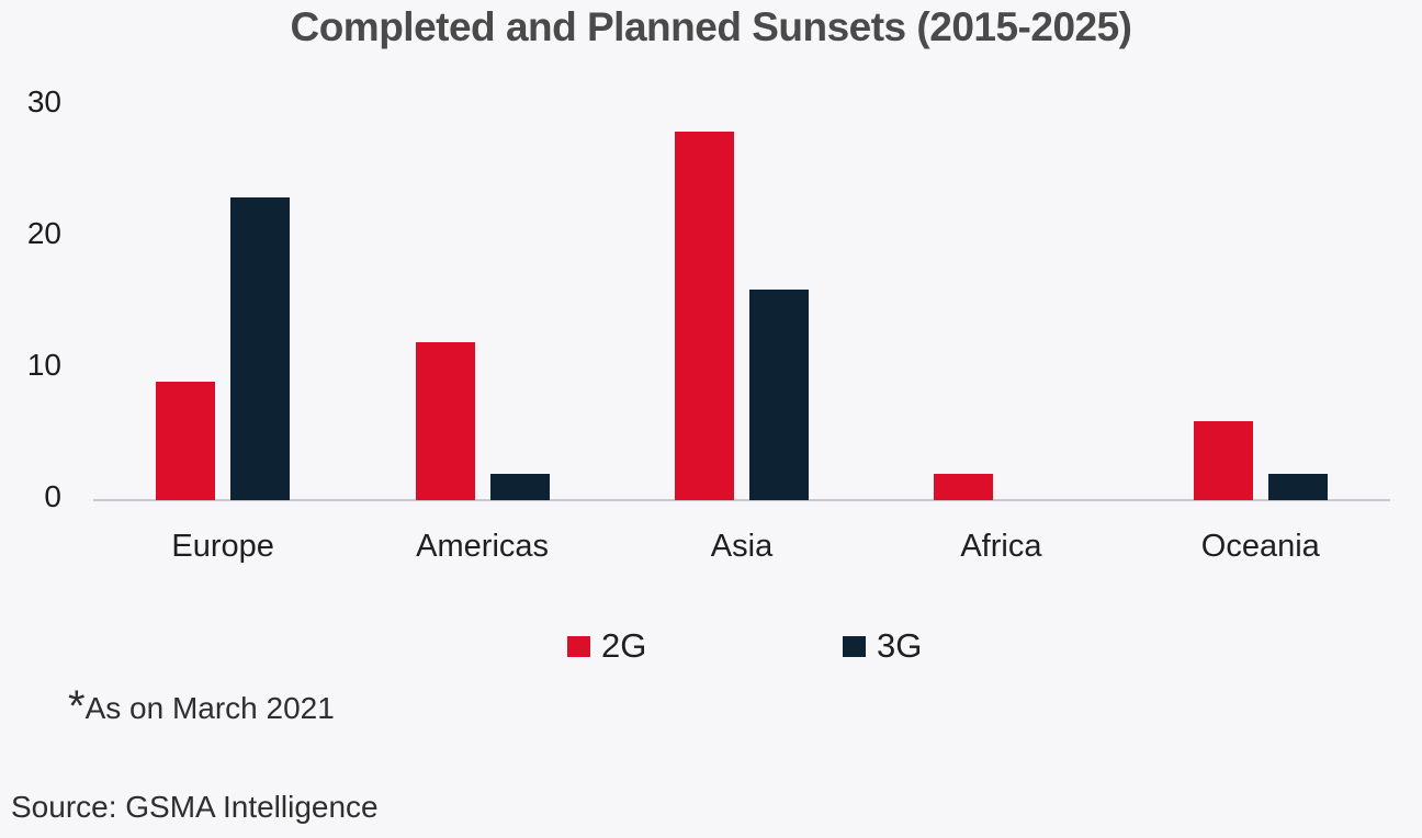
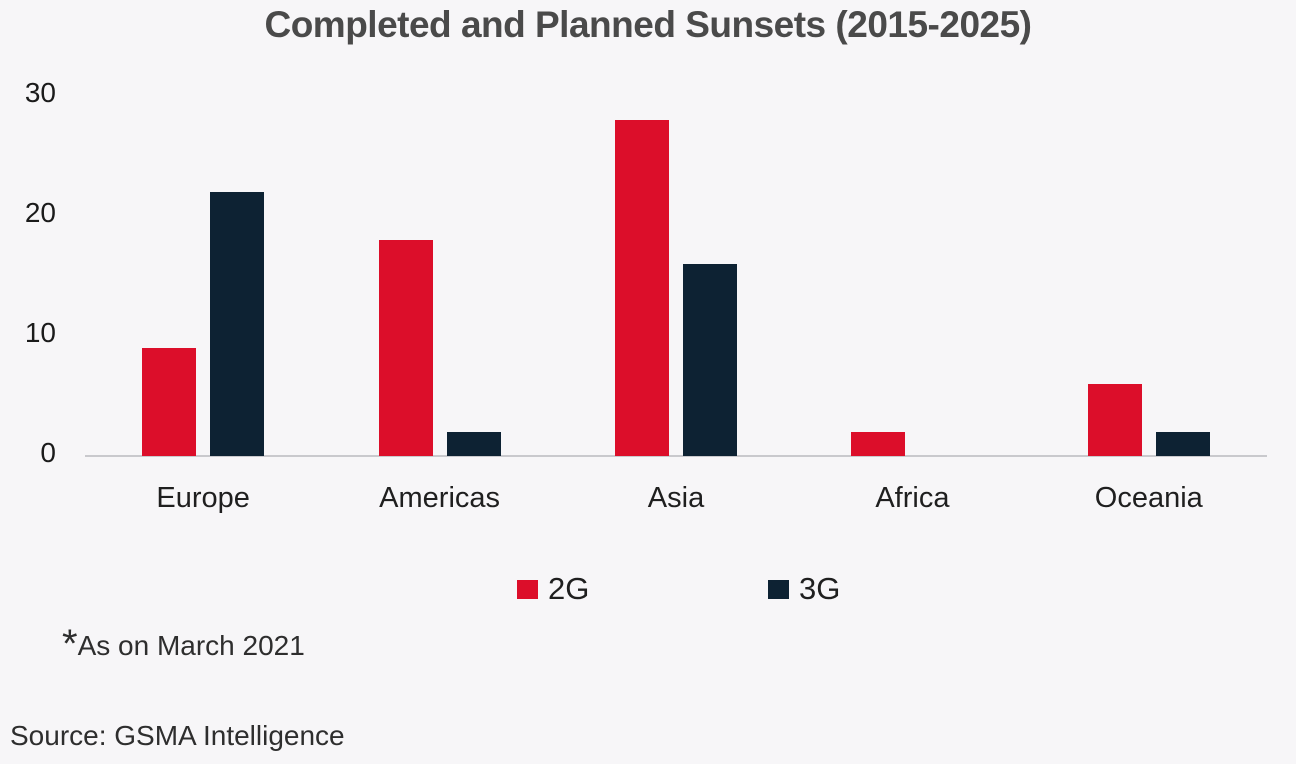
3G/Europe: 23 -> 22
2G/Americas: 12 -> 18
